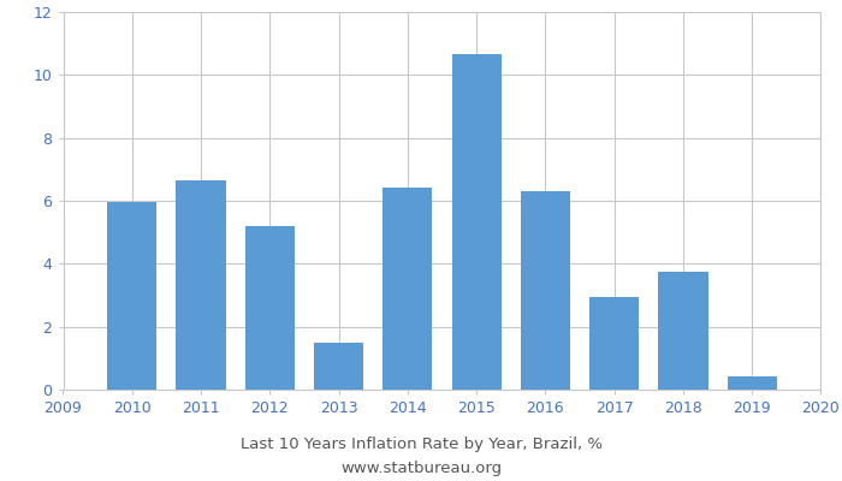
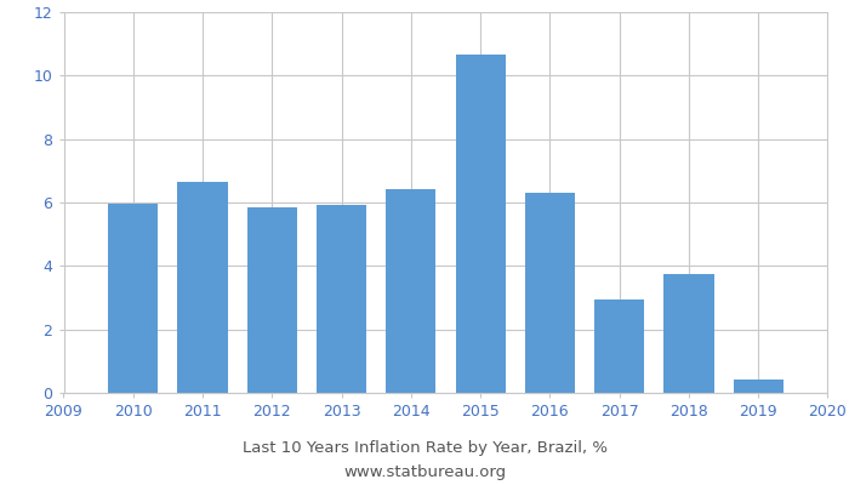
2012: 5.20 -> 5.84
2013: 1.50 -> 5.91
